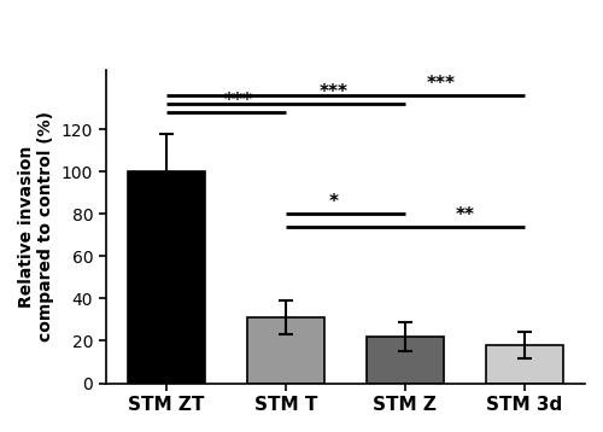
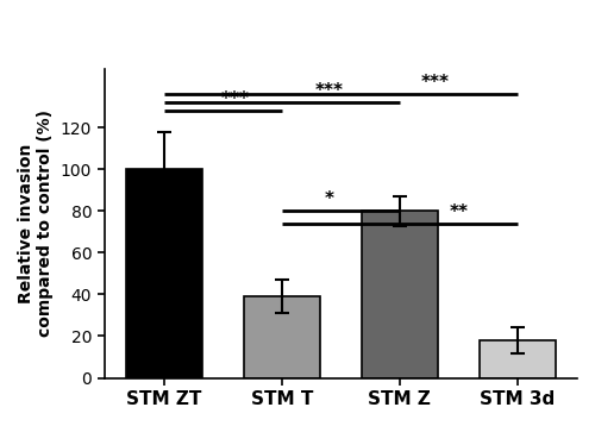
STM T: 31 -> 39
STM Z: 22 -> 80
